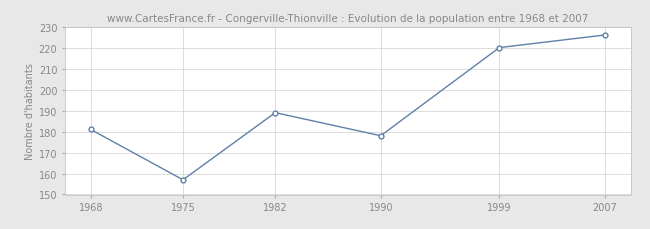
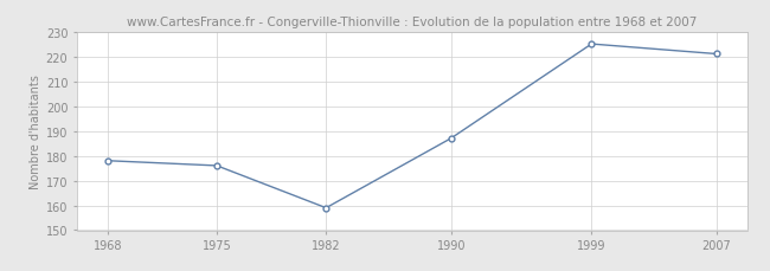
1968: 181 -> 178
1975: 157 -> 176
1982: 189 -> 159
1990: 178 -> 187
1999: 220 -> 225
2007: 226 -> 221
